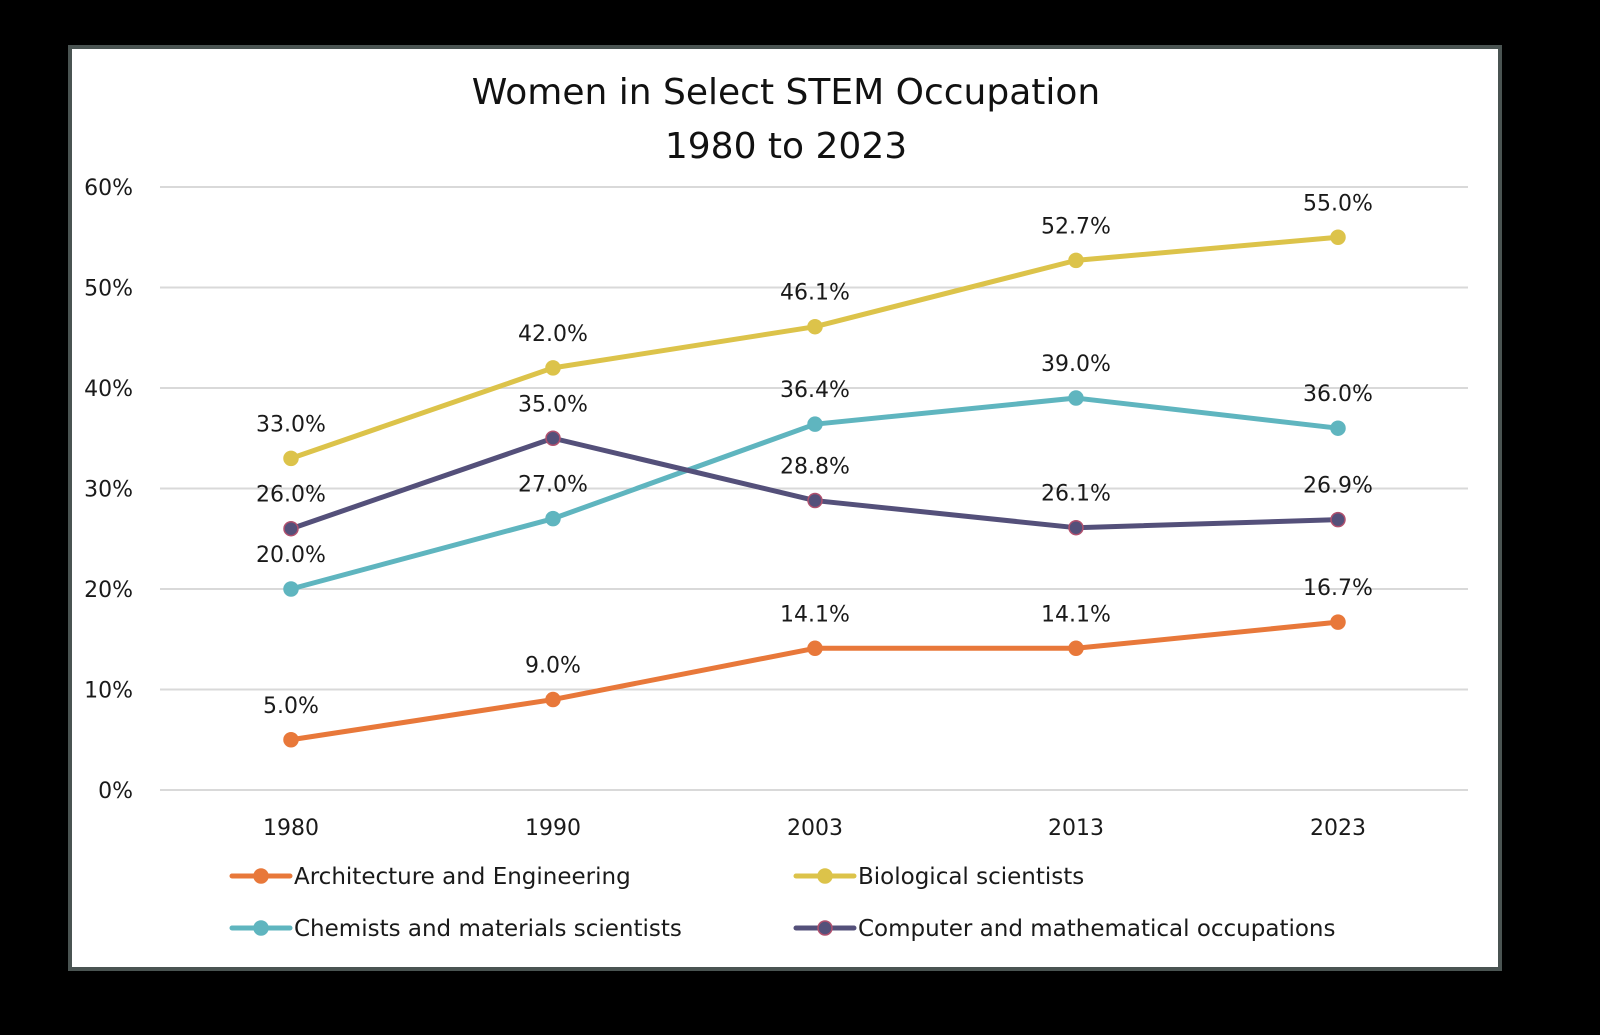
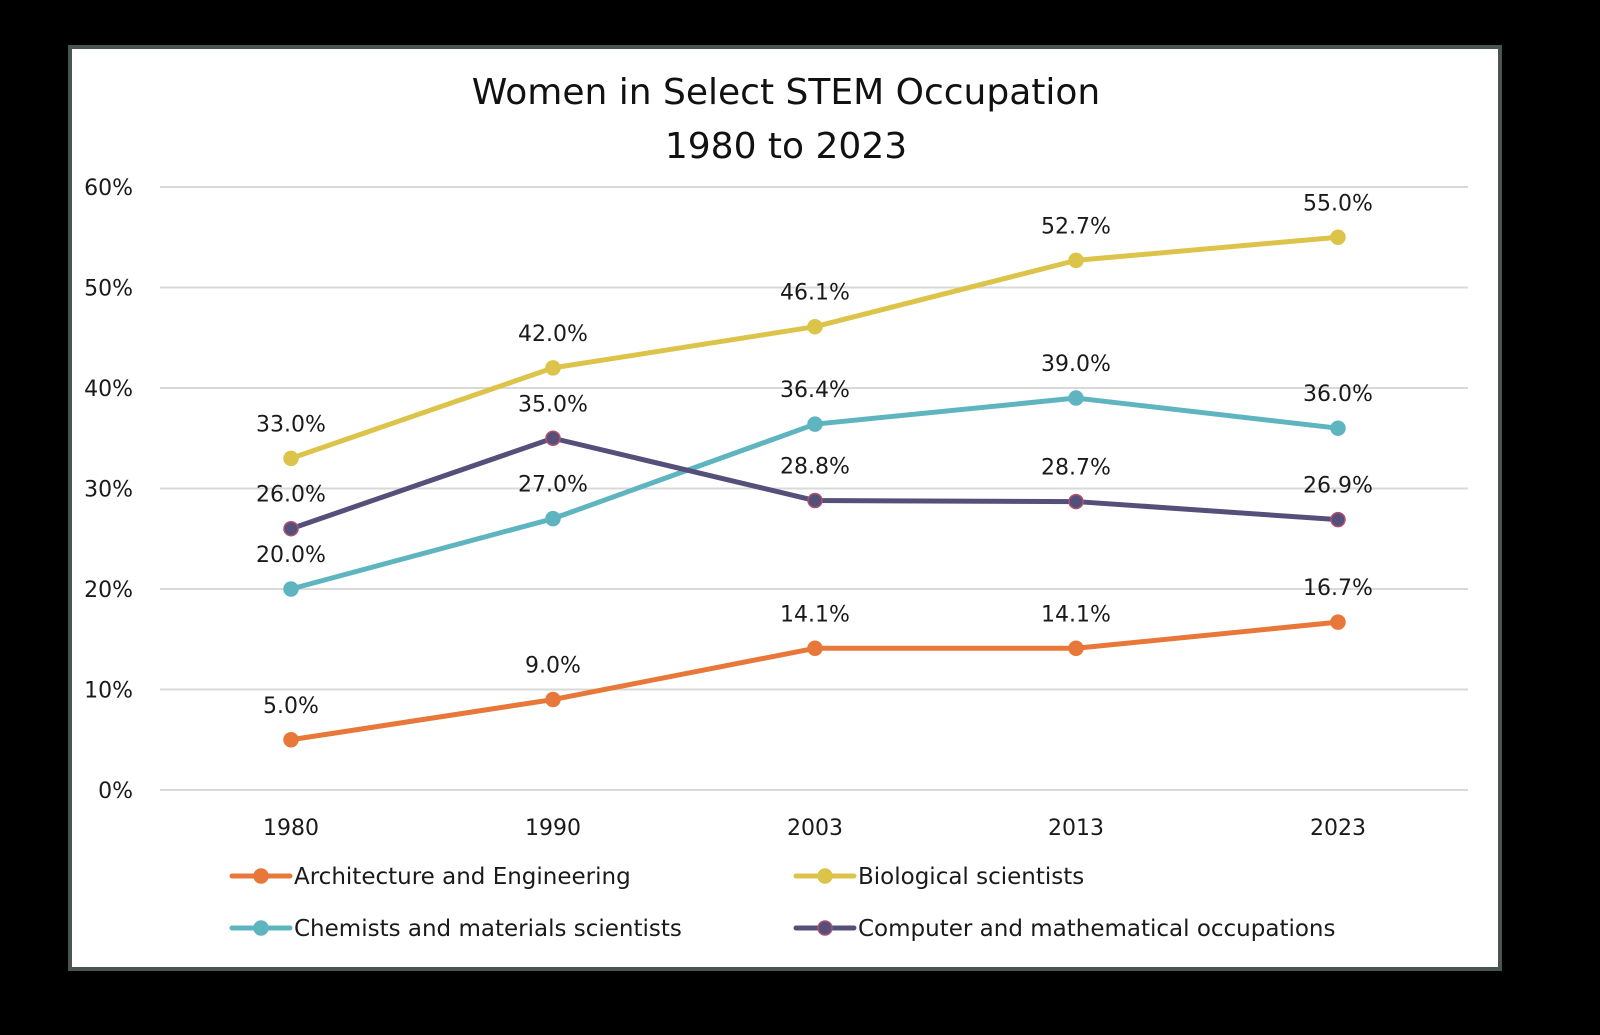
Computer and mathematical occupations/2013: 26.1% -> 28.7%
